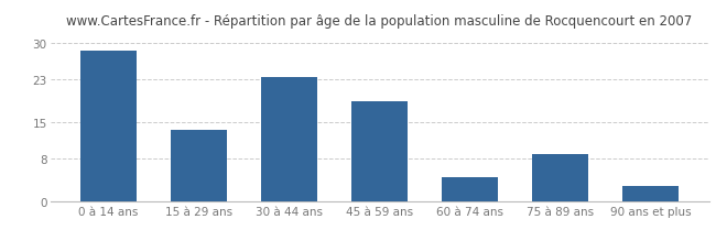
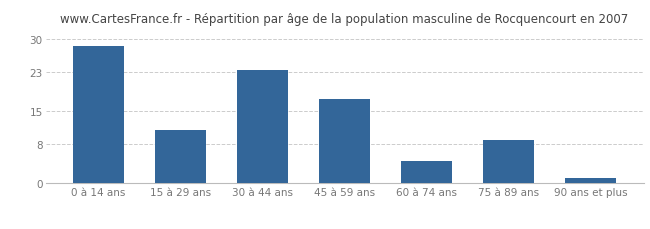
15 à 29 ans: 13.5 -> 11.0
45 à 59 ans: 19.0 -> 17.5
90 ans et plus: 3.0 -> 1.0
